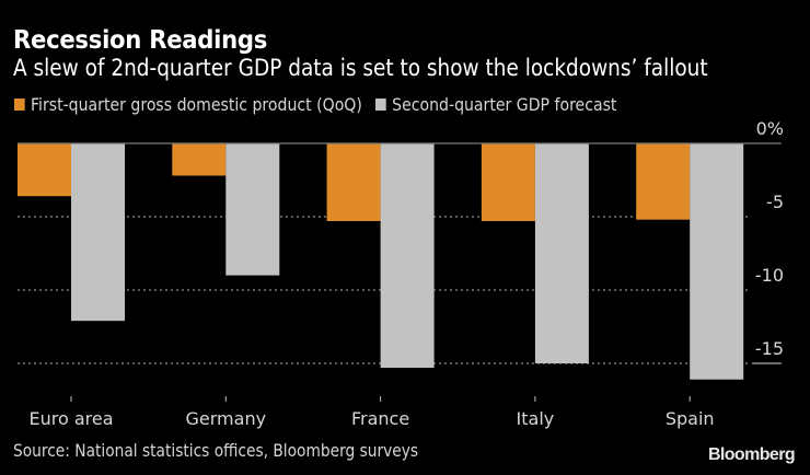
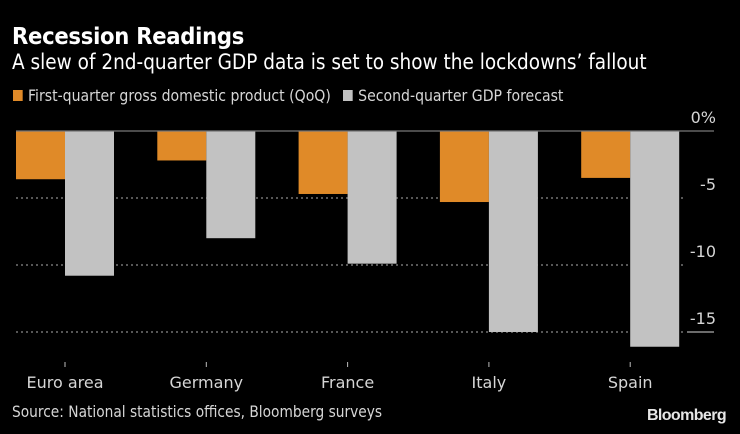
Second-quarter GDP forecast/Euro area: -12.1% -> -10.8%
Second-quarter GDP forecast/Germany: -9.0% -> -8.0%
First-quarter gross domestic product (QoQ)/France: -5.3% -> -4.7%
Second-quarter GDP forecast/France: -15.3% -> -9.9%
First-quarter gross domestic product (QoQ)/Spain: -5.2% -> -3.5%
